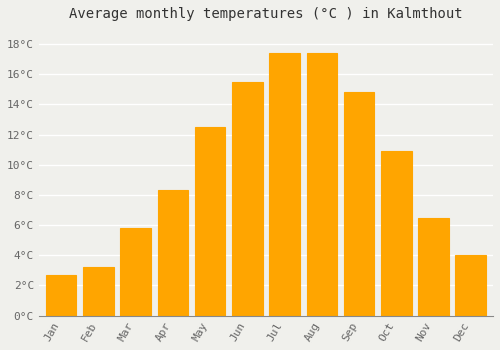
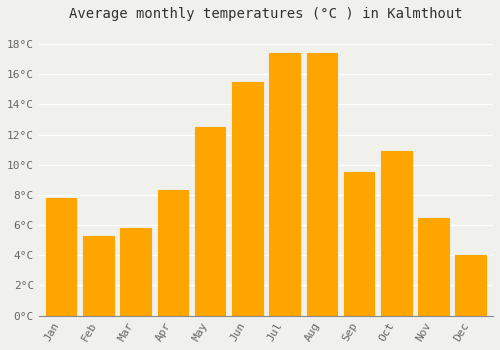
Jan: 2.7°C -> 7.8°C
Feb: 3.2°C -> 5.3°C
Sep: 14.8°C -> 9.5°C
